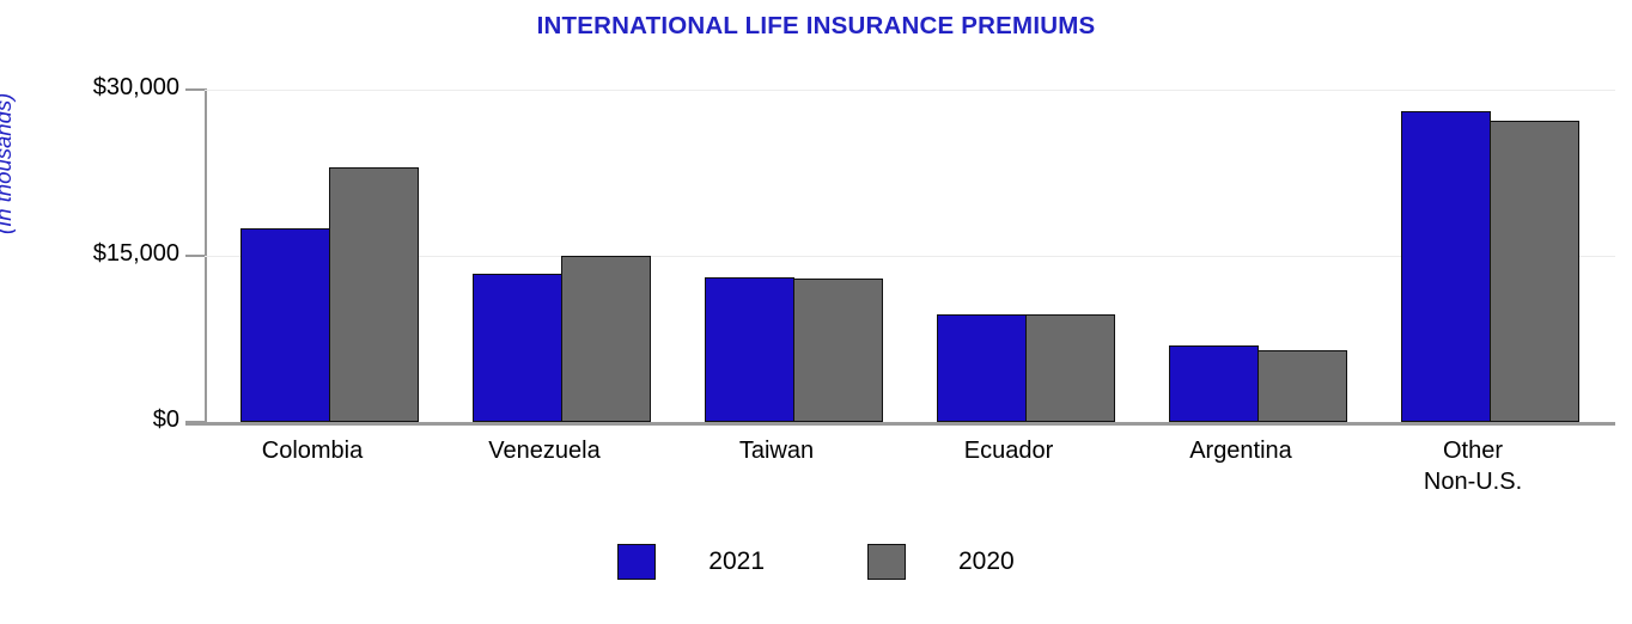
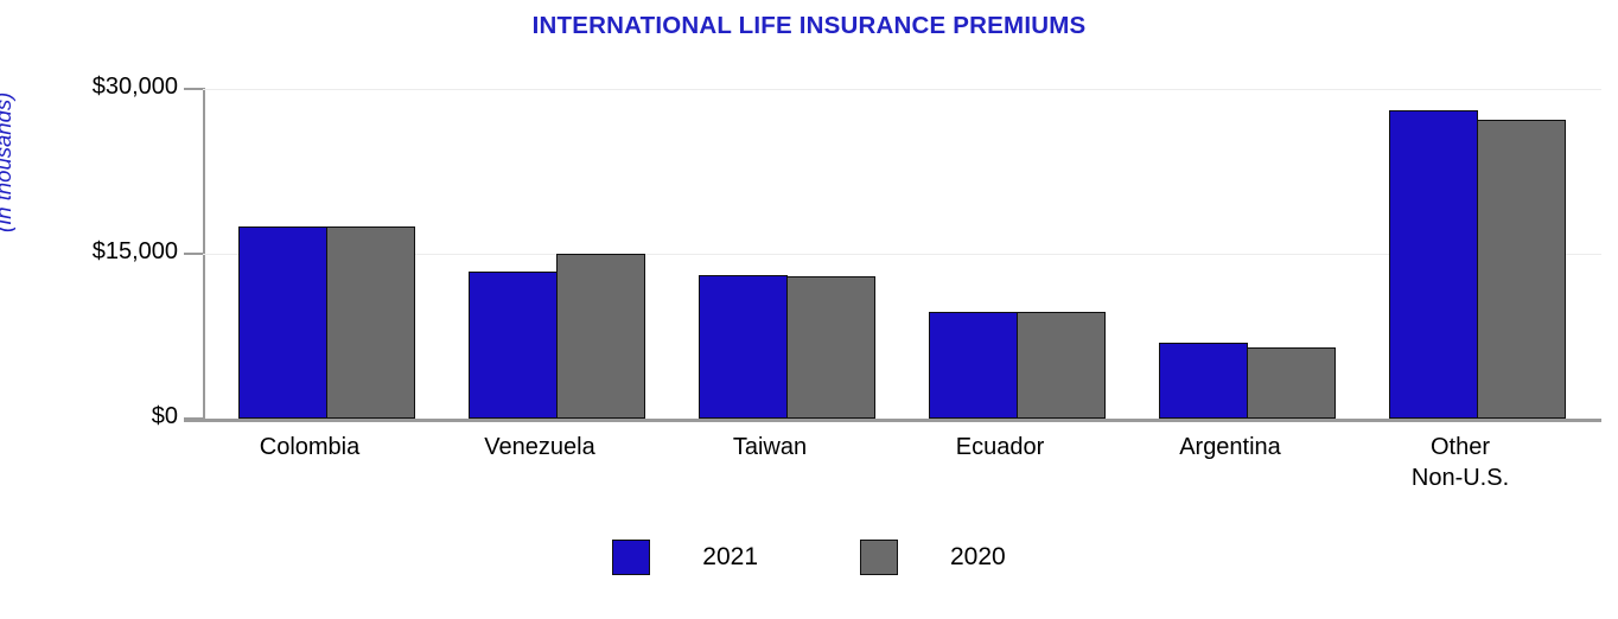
2020/Colombia: $23000 -> $18000
